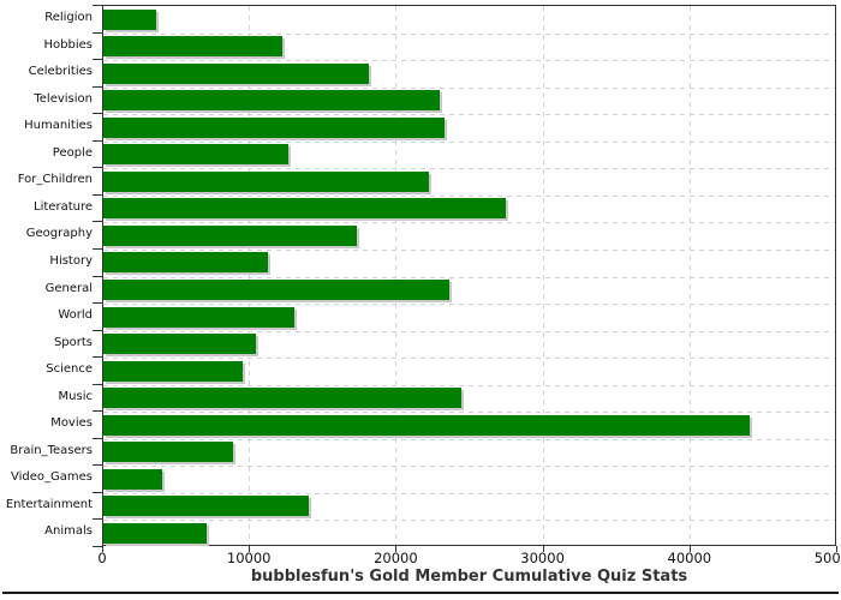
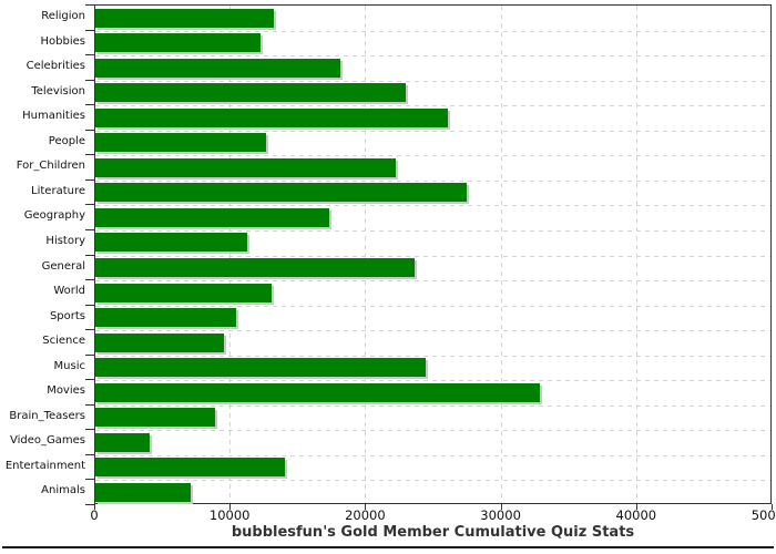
Religion: 3600 -> 13200
Humanities: 23200 -> 26000
Movies: 44000 -> 32800
